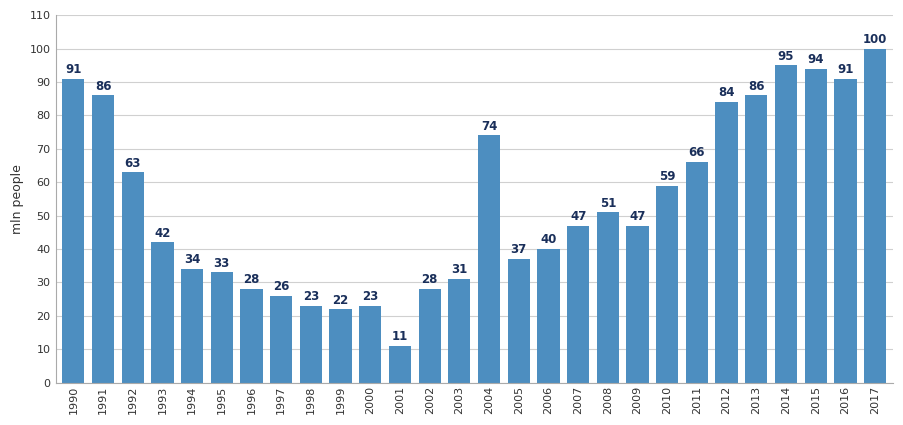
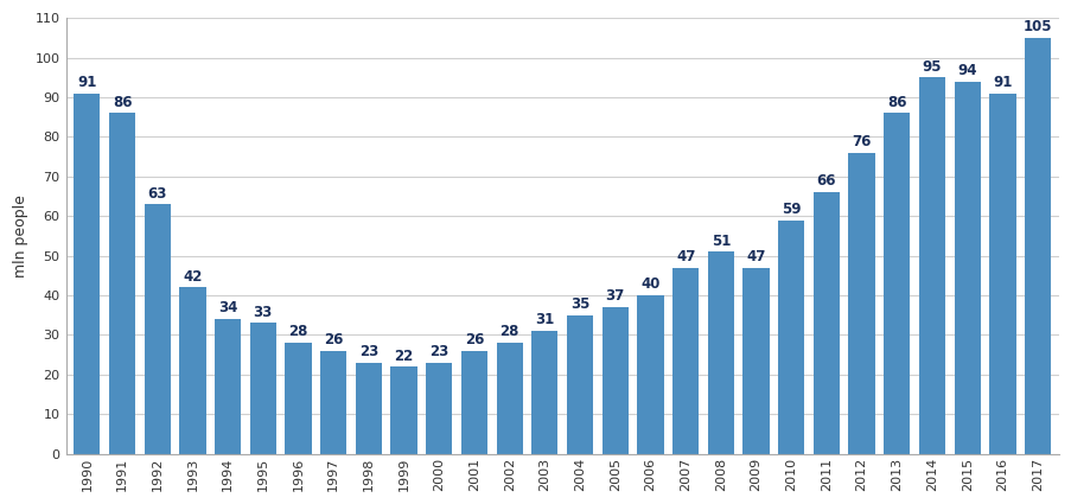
2001: 11 -> 26
2004: 74 -> 35
2012: 84 -> 76
2017: 100 -> 105
